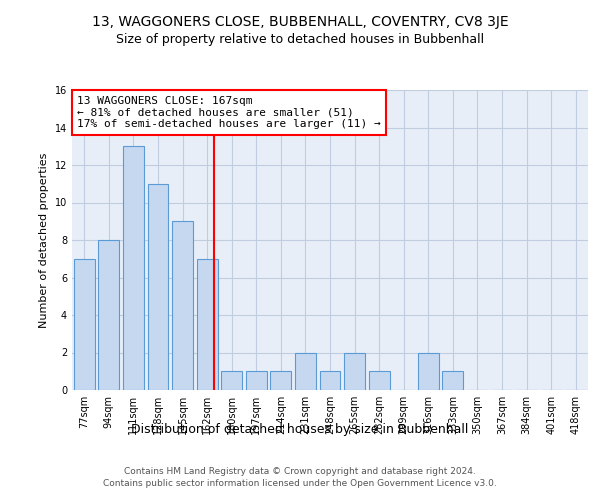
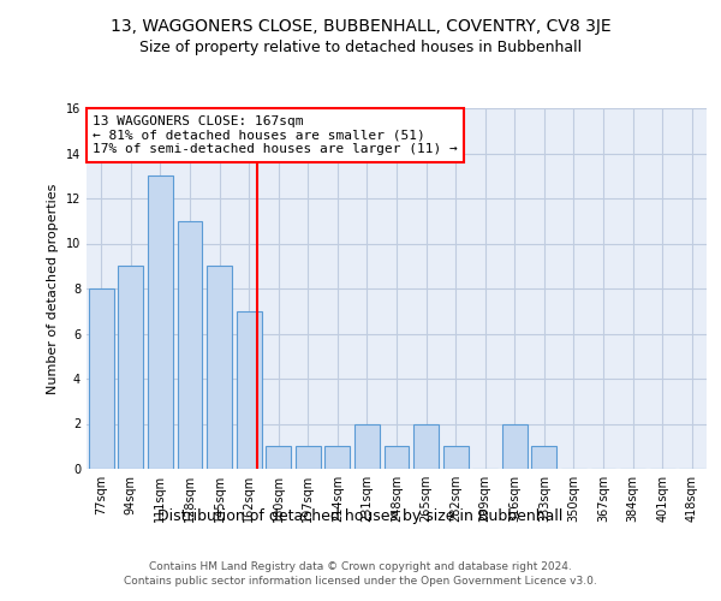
77sqm: 7 -> 8
94sqm: 8 -> 9
